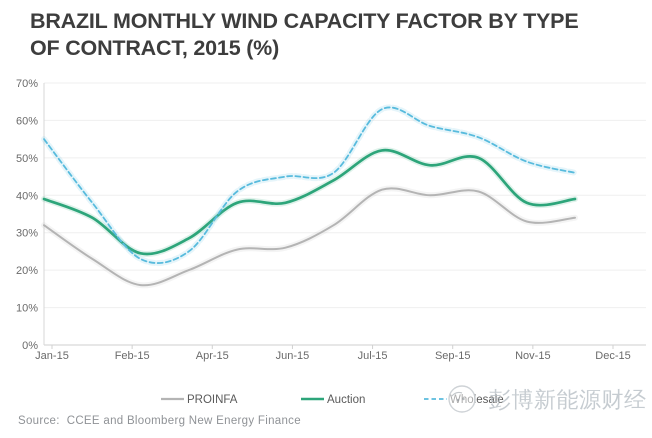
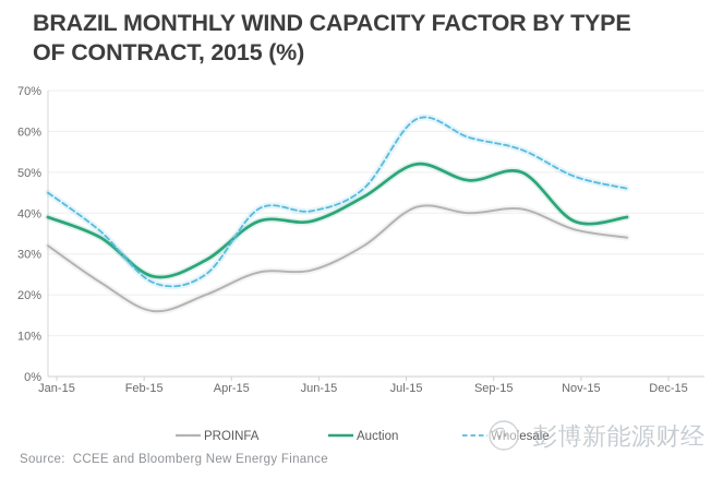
Wholesale/Jan-15: 55% -> 45%
Wholesale/Feb-15: 38% -> 36%
Wholesale/Jun-15: 45% -> 40%
PROINFA/Nov-15: 33% -> 36%
